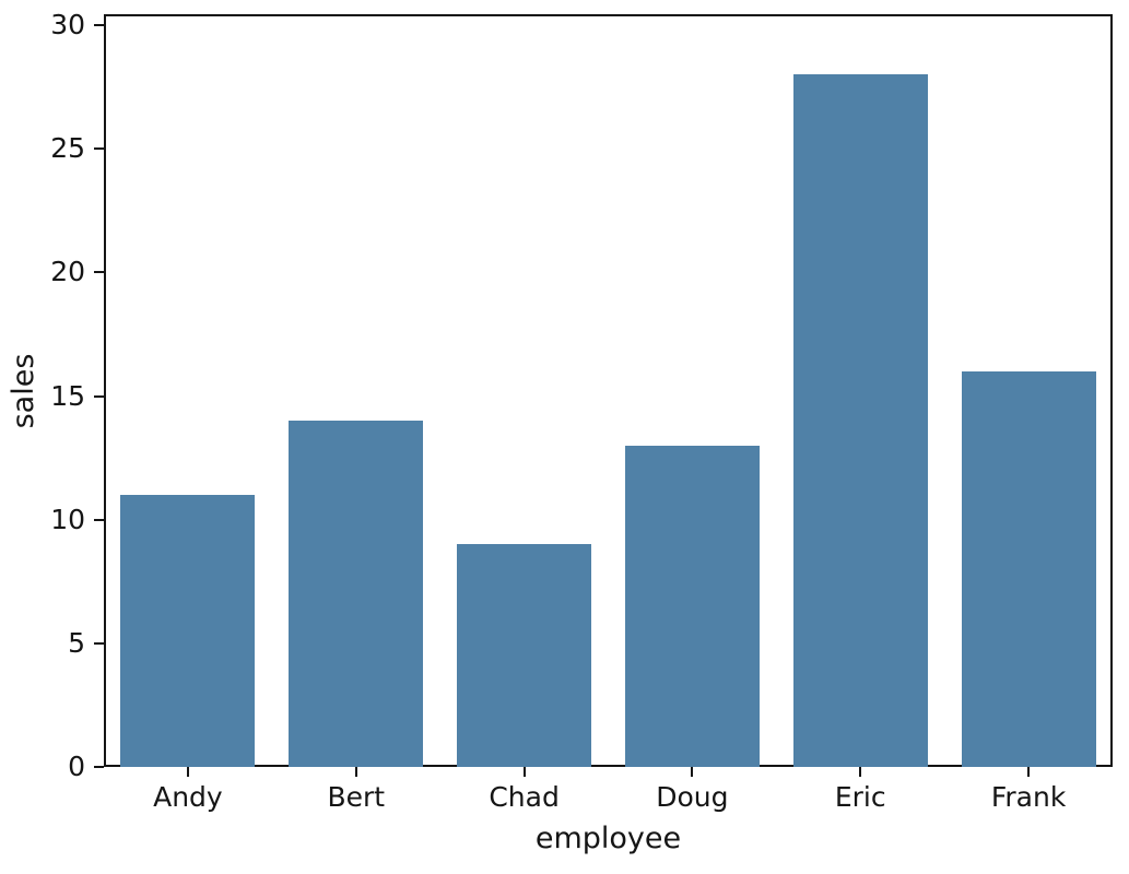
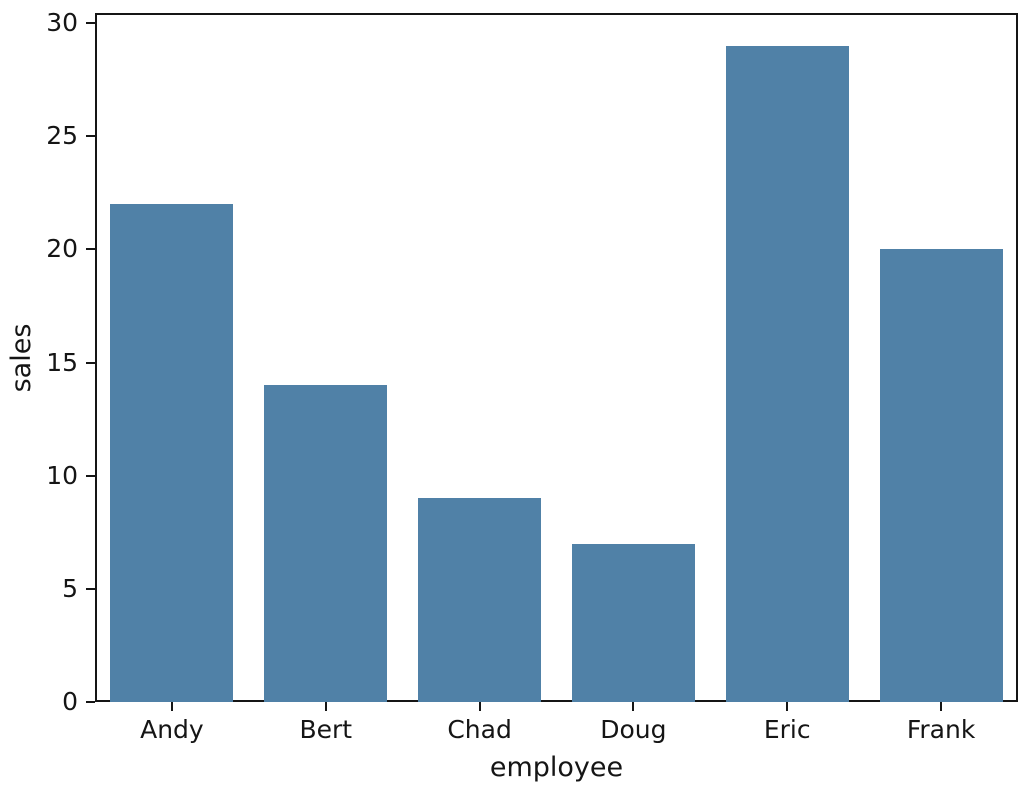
Andy: 11 -> 22
Doug: 13 -> 7
Eric: 28 -> 29
Frank: 16 -> 20
